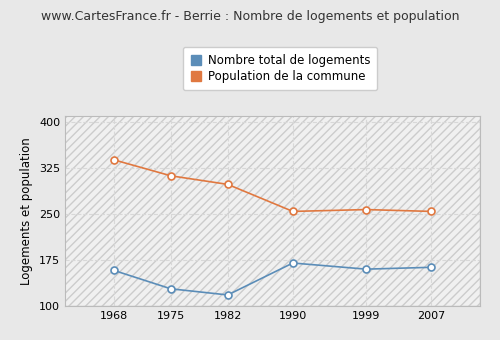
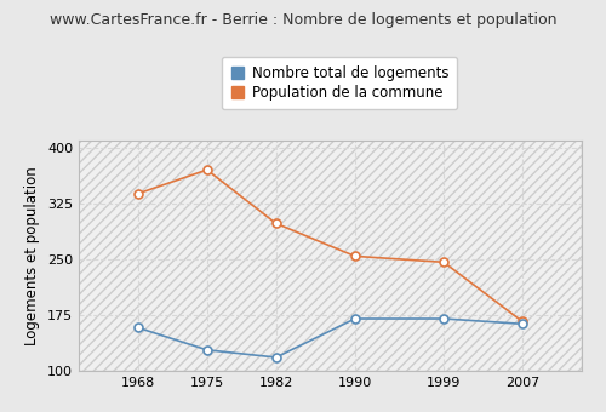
Population de la commune/1975: 312 -> 370
Nombre total de logements/1999: 160 -> 170
Population de la commune/1999: 257 -> 246
Population de la commune/2007: 254 -> 166
